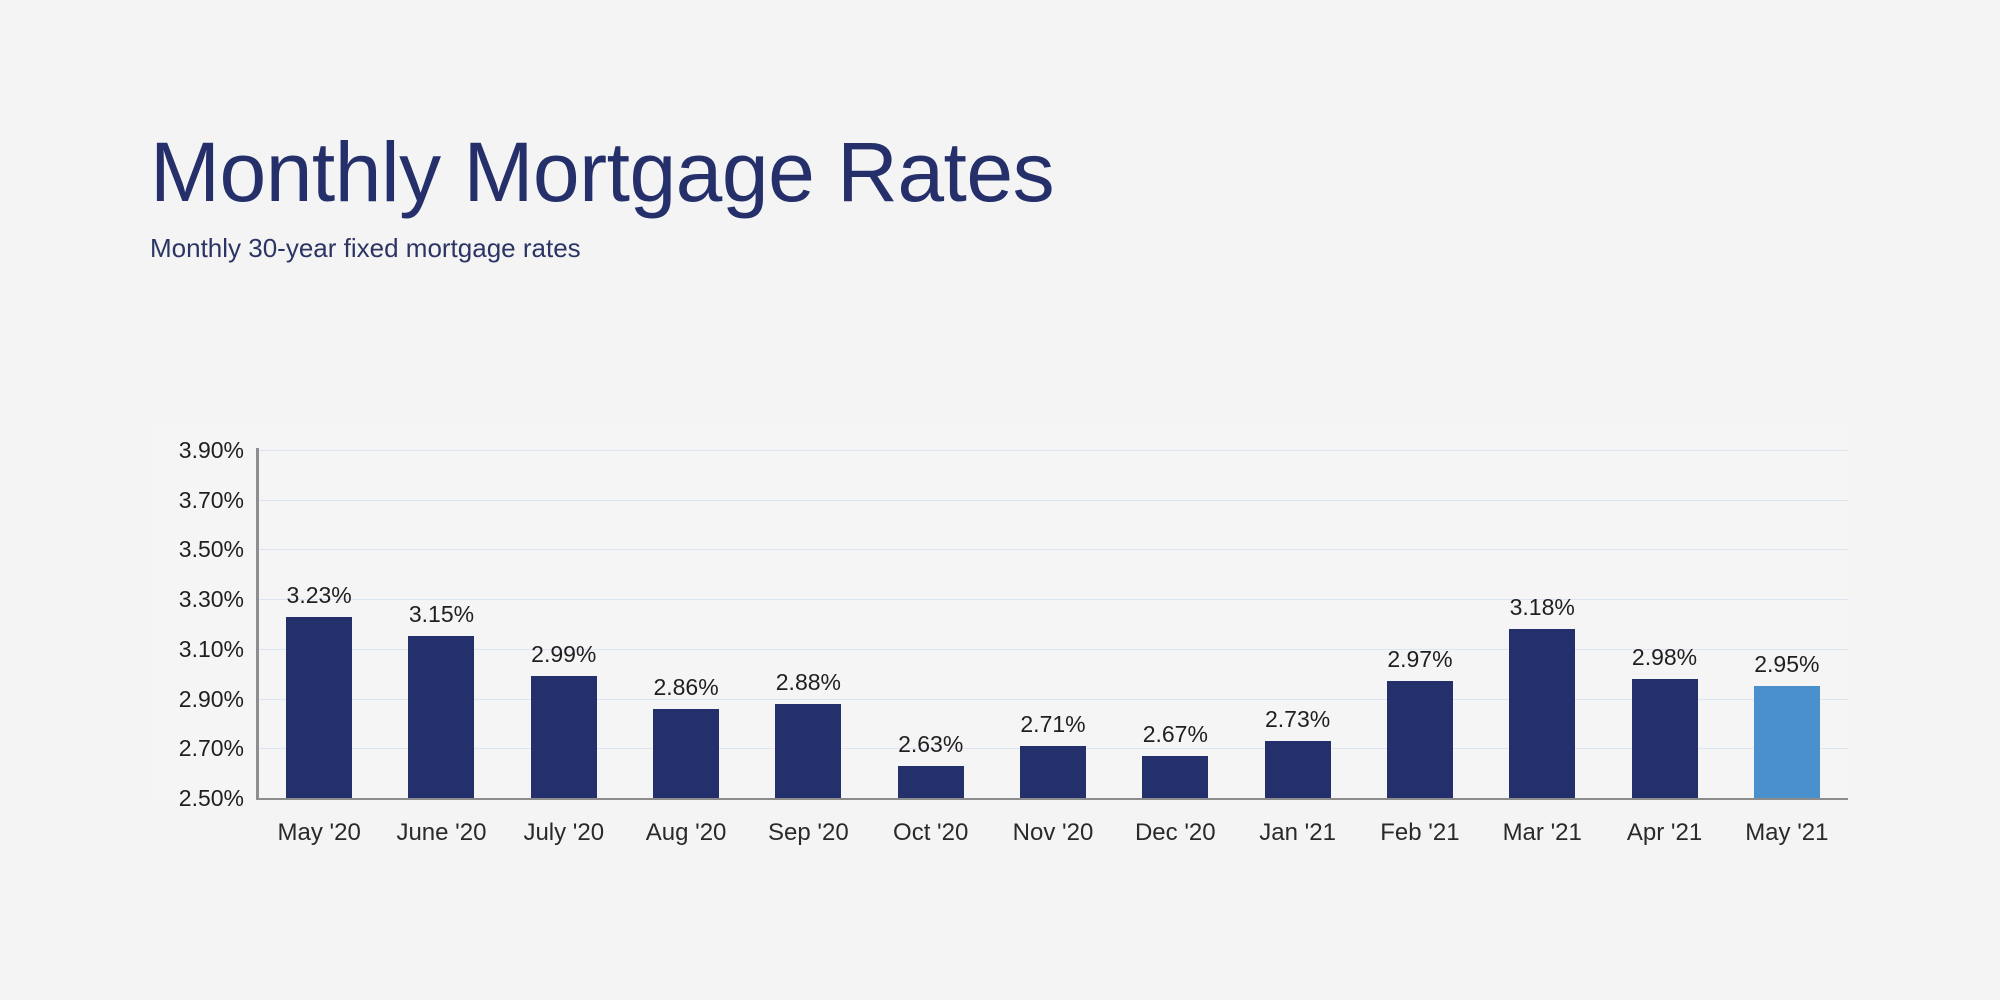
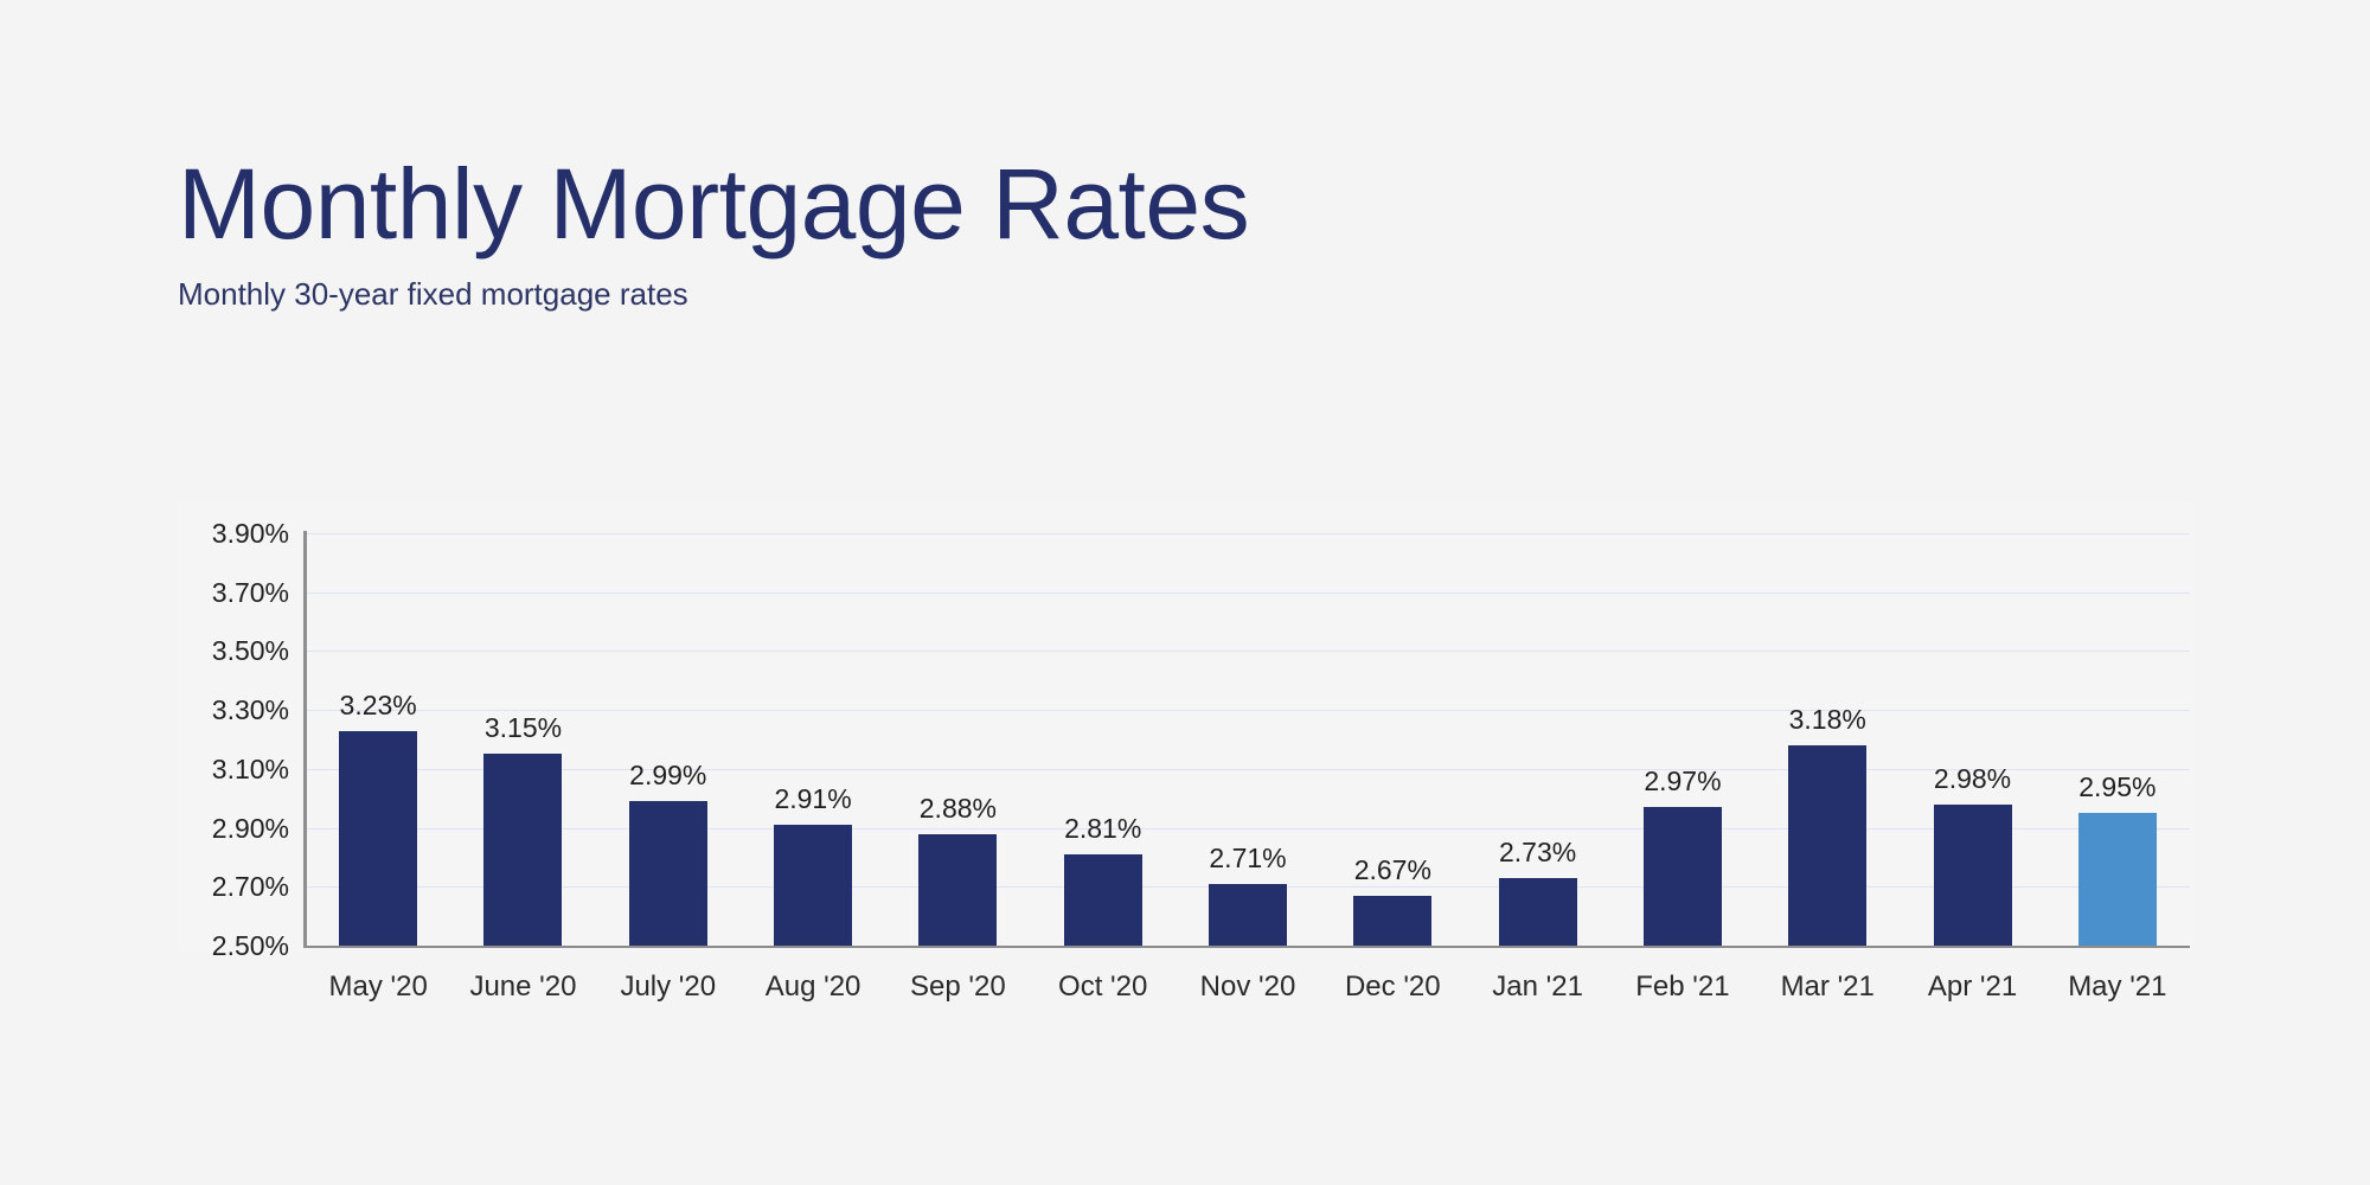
Aug '20: 2.86% -> 2.91%
Oct '20: 2.63% -> 2.81%
